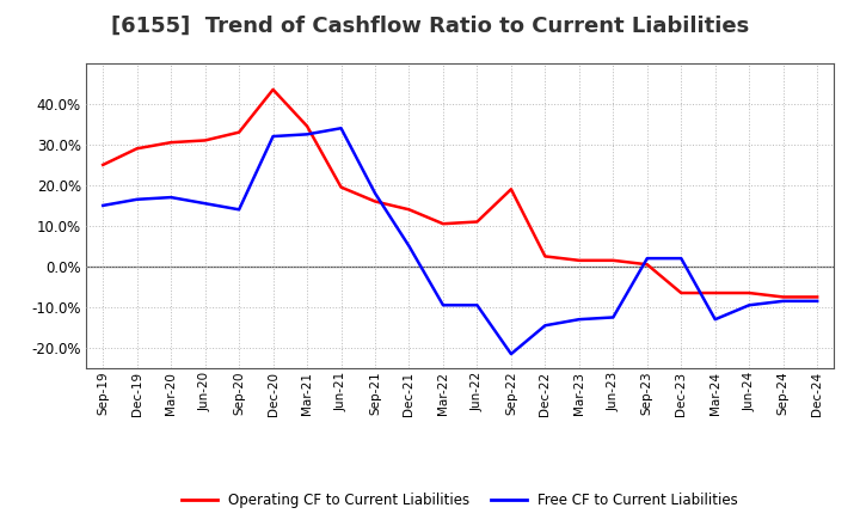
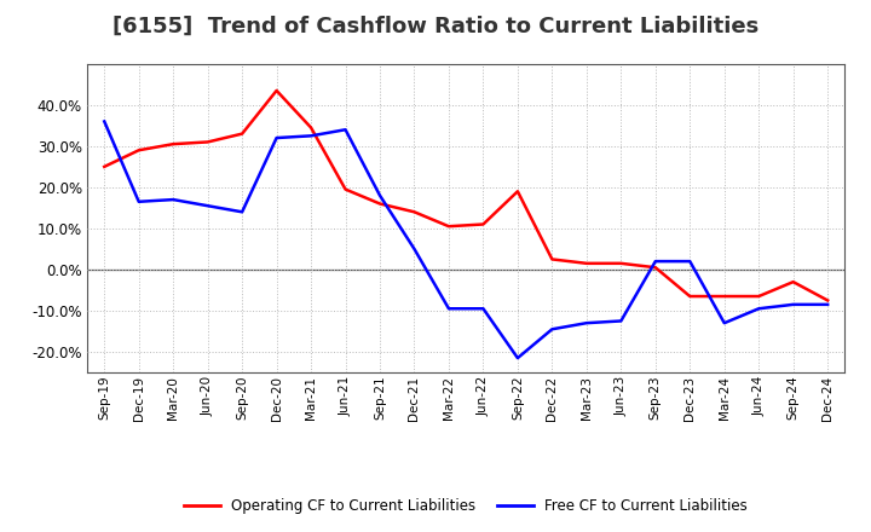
Free CF to Current Liabilities/Sep-19: 15.0% -> 36.0%
Operating CF to Current Liabilities/Sep-24: -7.5% -> -3.0%
